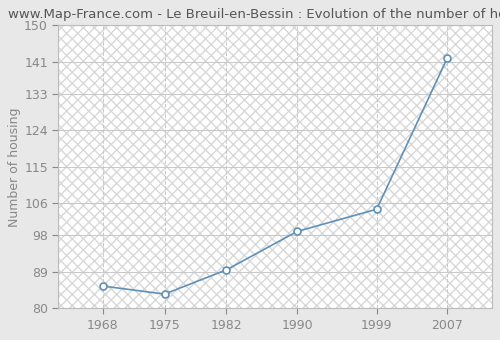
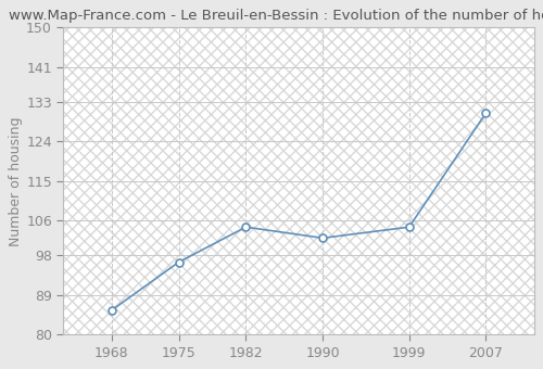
1975: 83.5 -> 96.5
1982: 89.5 -> 104.5
1990: 99.0 -> 102.0
2007: 142.0 -> 130.5
